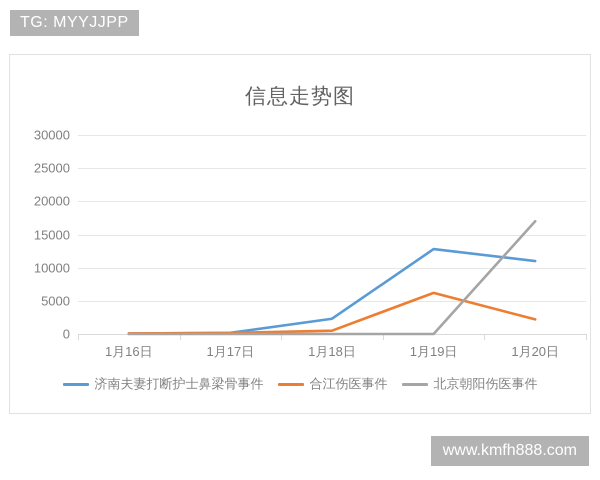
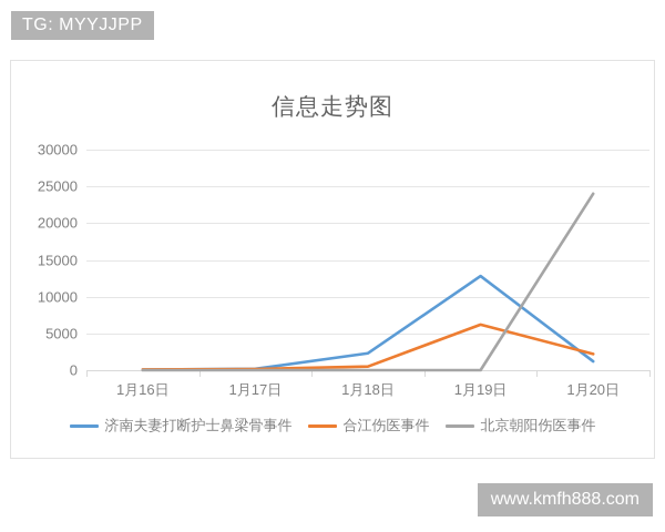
济南夫妻打断护士鼻梁骨事件/1月20日: 11000 -> 1000
北京朝阳伤医事件/1月20日: 17000 -> 24000
